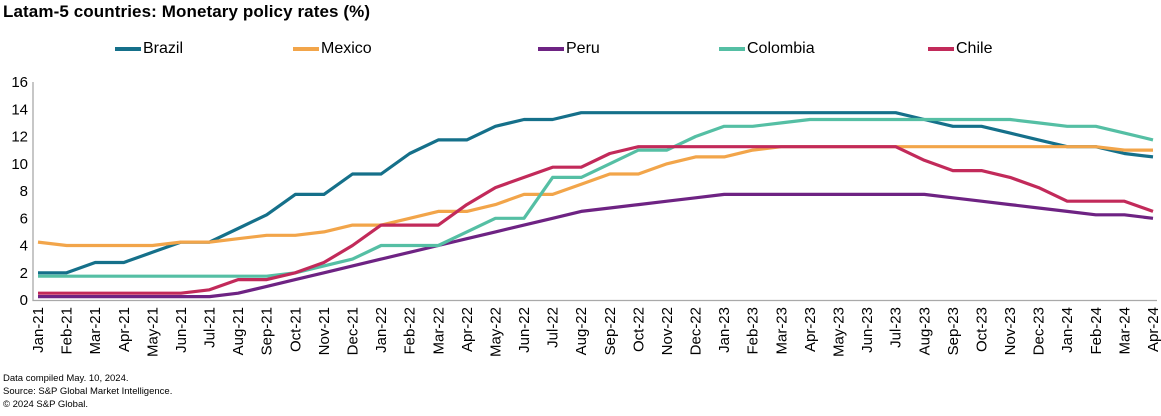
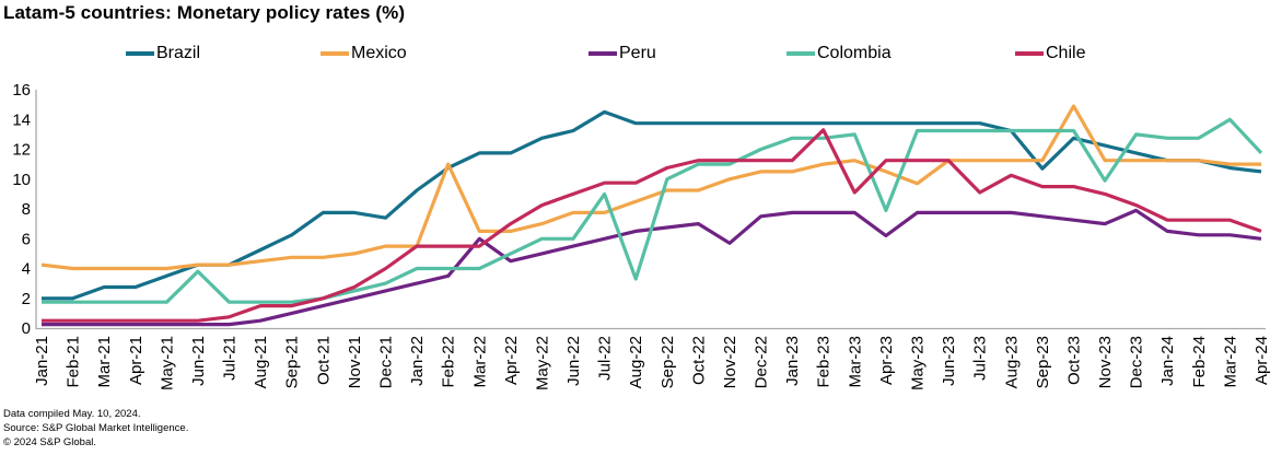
Colombia/Jun-21: 1.8 -> 3.8
Brazil/Dec-21: 9.2 -> 7.4
Mexico/Feb-22: 6.0 -> 11.0
Peru/Mar-22: 4.0 -> 6.0
Brazil/Jul-22: 13.2 -> 14.5
Colombia/Aug-22: 9.0 -> 3.3
Peru/Nov-22: 7.2 -> 5.7
Chile/Feb-23: 11.2 -> 13.3
Chile/Mar-23: 11.2 -> 9.1
Mexico/Apr-23: 11.2 -> 10.5
Peru/Apr-23: 7.8 -> 6.2
Colombia/Apr-23: 13.2 -> 7.9
Mexico/May-23: 11.2 -> 9.7
Chile/Jul-23: 11.2 -> 9.1
Brazil/Sep-23: 12.8 -> 10.7
Mexico/Oct-23: 11.2 -> 14.9
Colombia/Nov-23: 13.2 -> 9.9
Peru/Dec-23: 6.8 -> 7.9
Colombia/Mar-24: 12.2 -> 14.0
